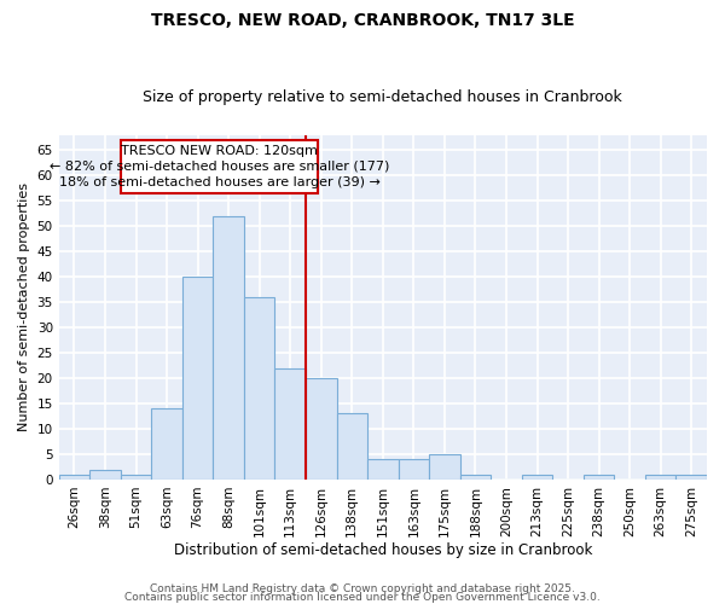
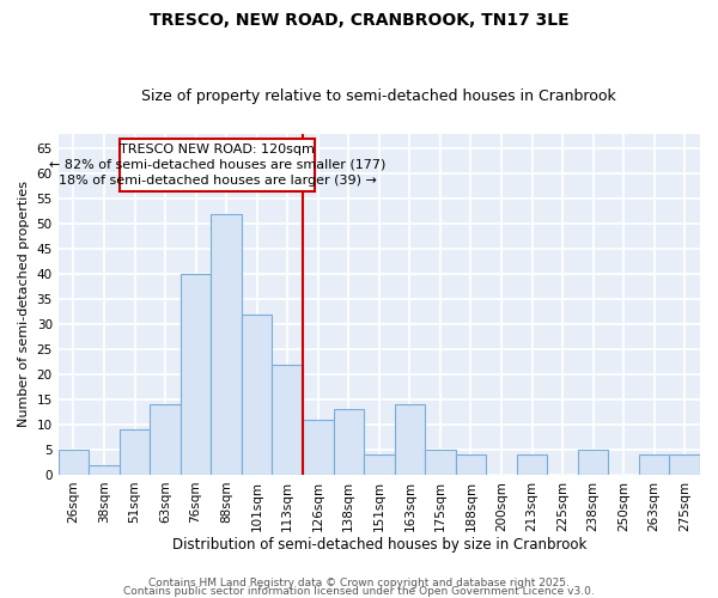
26sqm: 1 -> 5
51sqm: 1 -> 9
101sqm: 36 -> 32
126sqm: 20 -> 11
163sqm: 4 -> 14
188sqm: 1 -> 4
213sqm: 1 -> 4
238sqm: 1 -> 5
263sqm: 1 -> 4
275sqm: 1 -> 4
